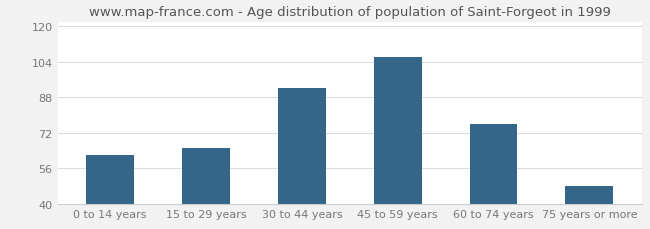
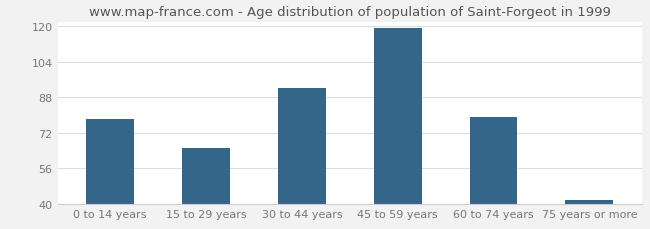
0 to 14 years: 62 -> 78
45 to 59 years: 106 -> 119
60 to 74 years: 76 -> 79
75 years or more: 48 -> 42
